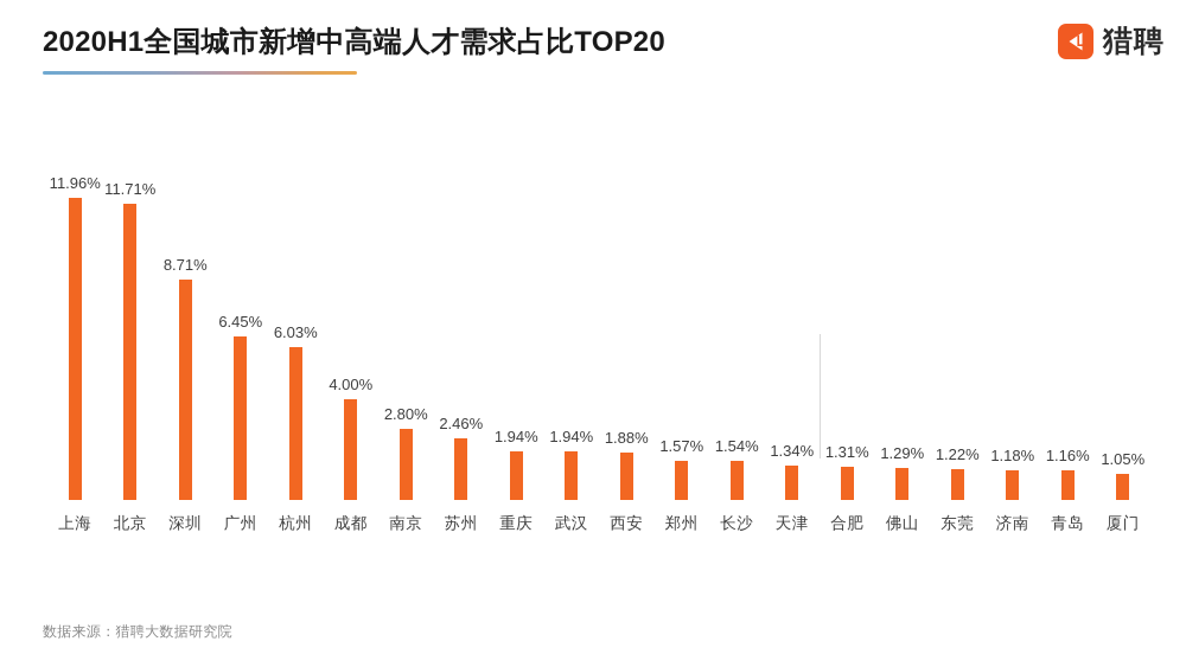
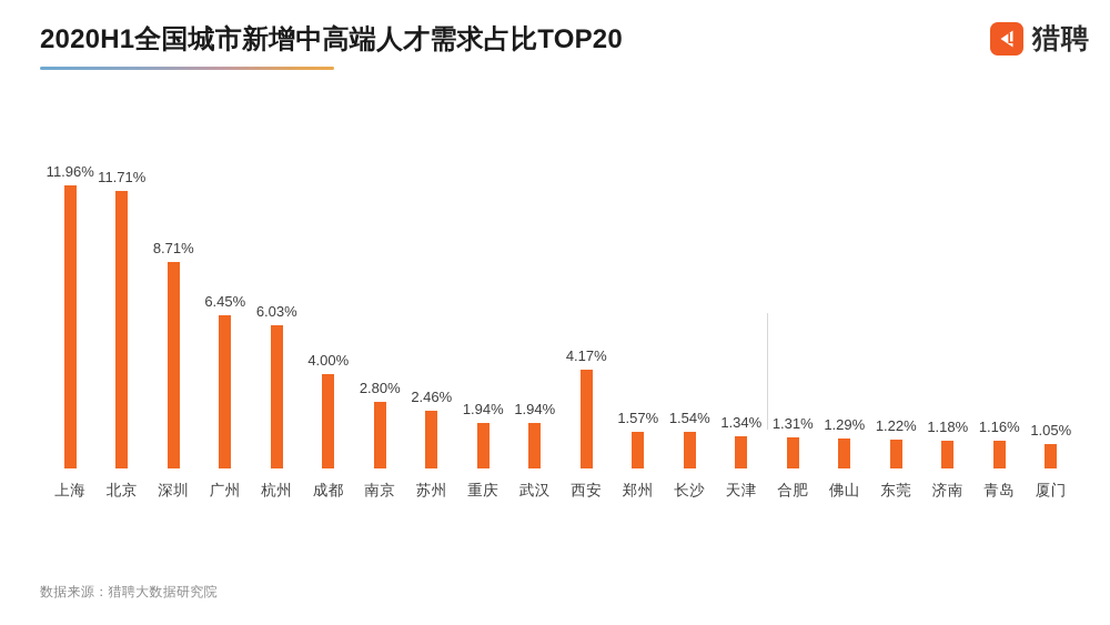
西安: 1.88% -> 4.17%
